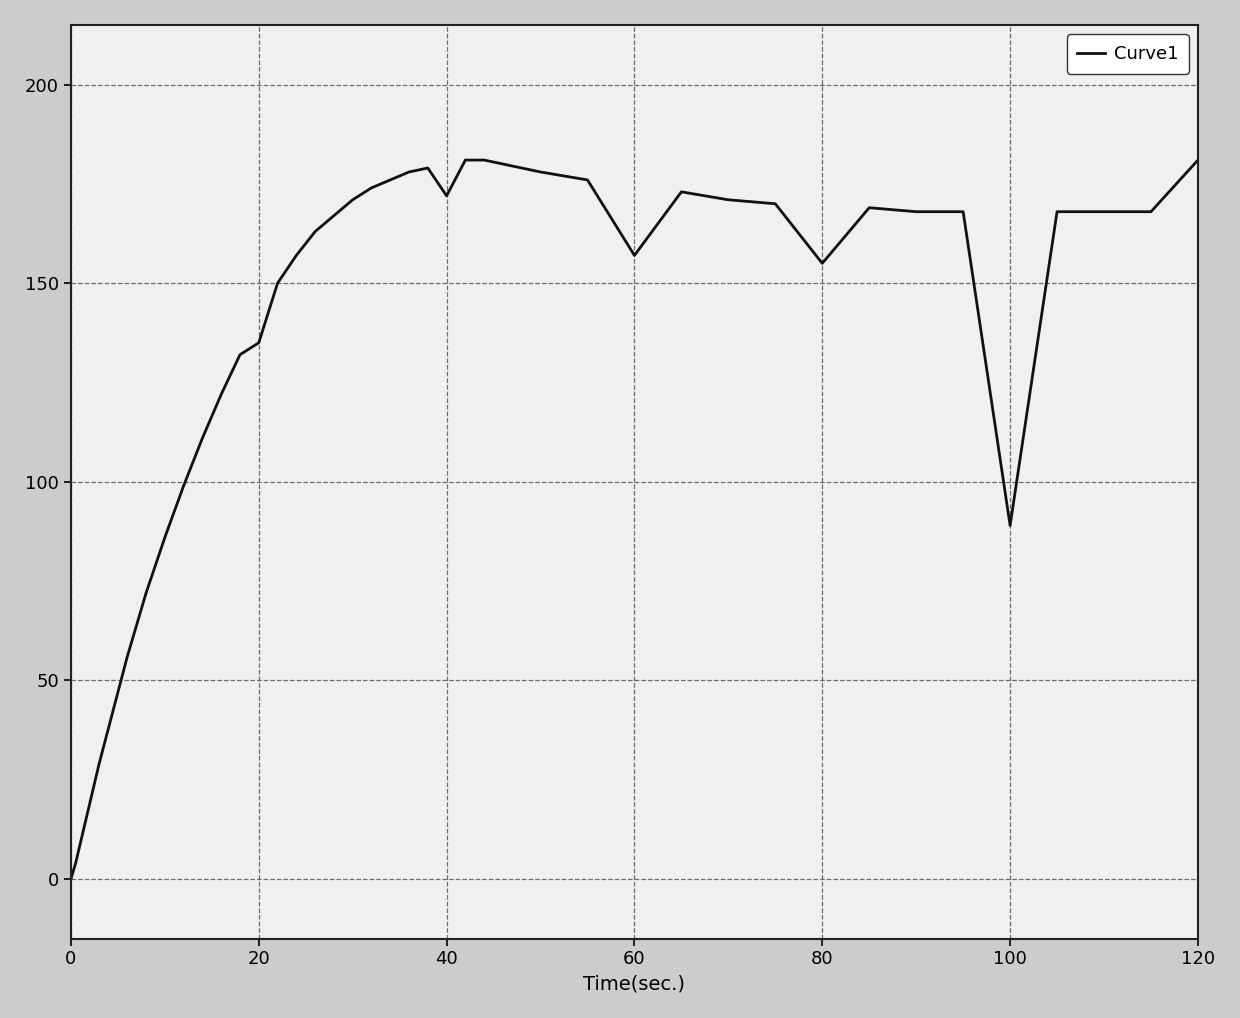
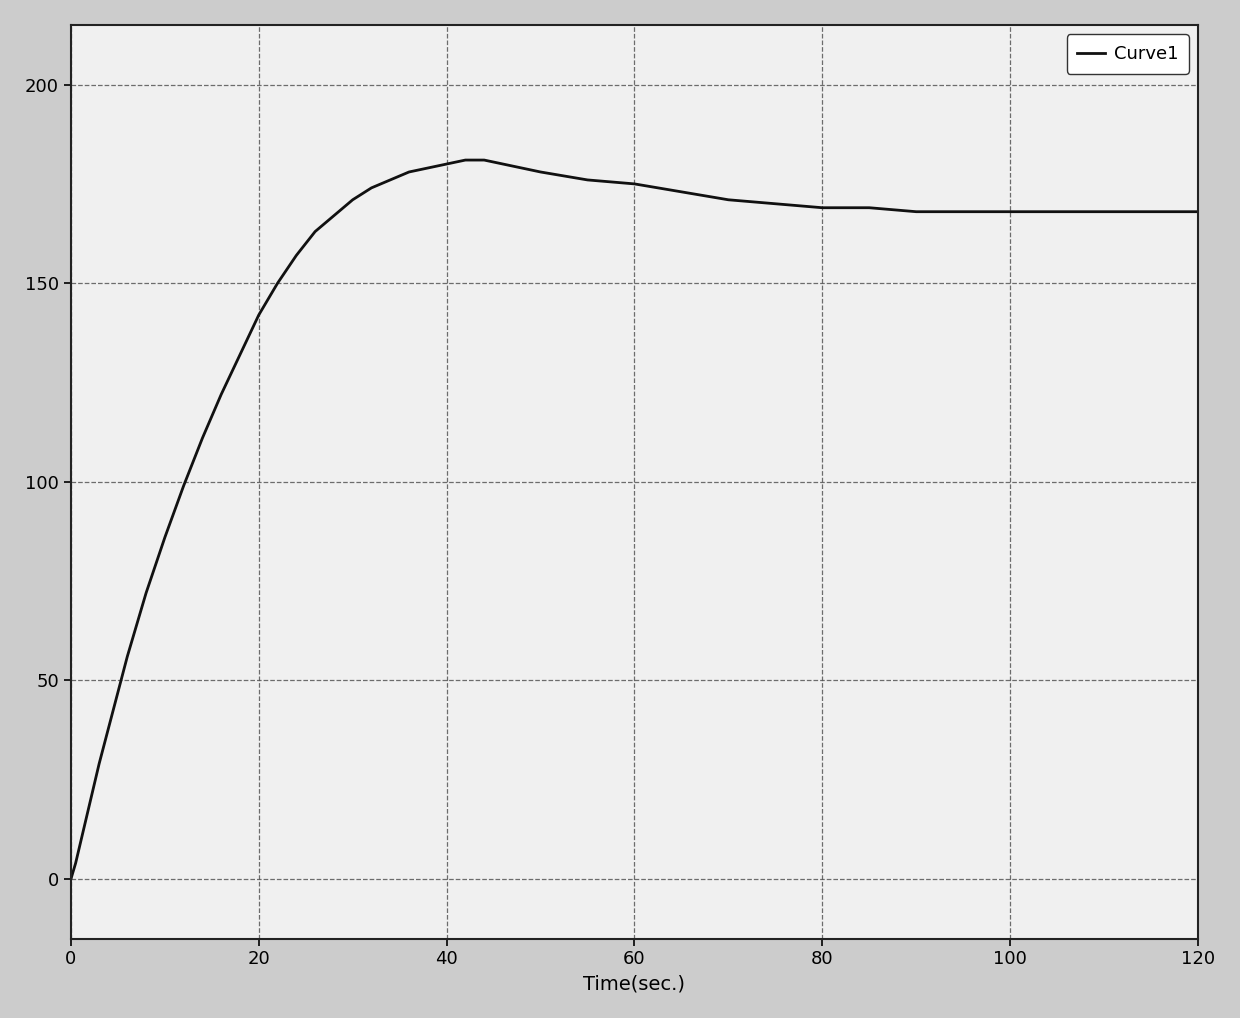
20: 135 -> 142
40: 172 -> 180
60: 157 -> 175
80: 155 -> 169
100: 89 -> 168
120: 181 -> 168
